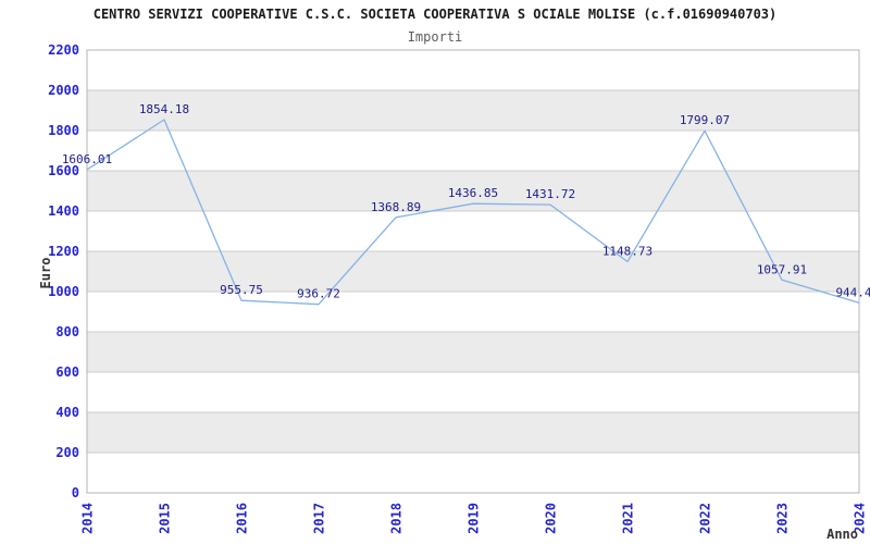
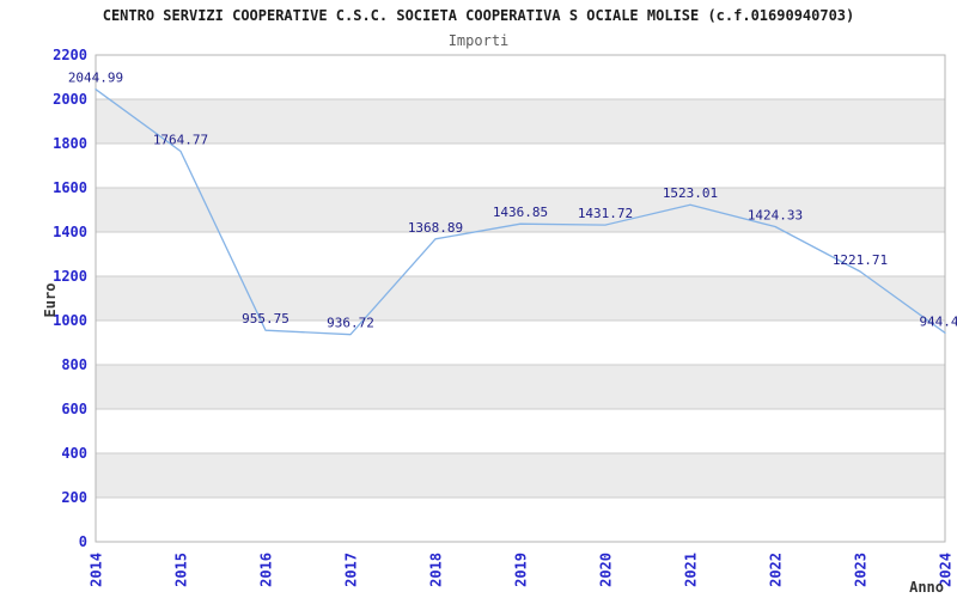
2014: 1606.01 -> 2044.99
2015: 1854.18 -> 1764.77
2021: 1148.73 -> 1523.01
2022: 1799.07 -> 1424.33
2023: 1057.91 -> 1221.71
